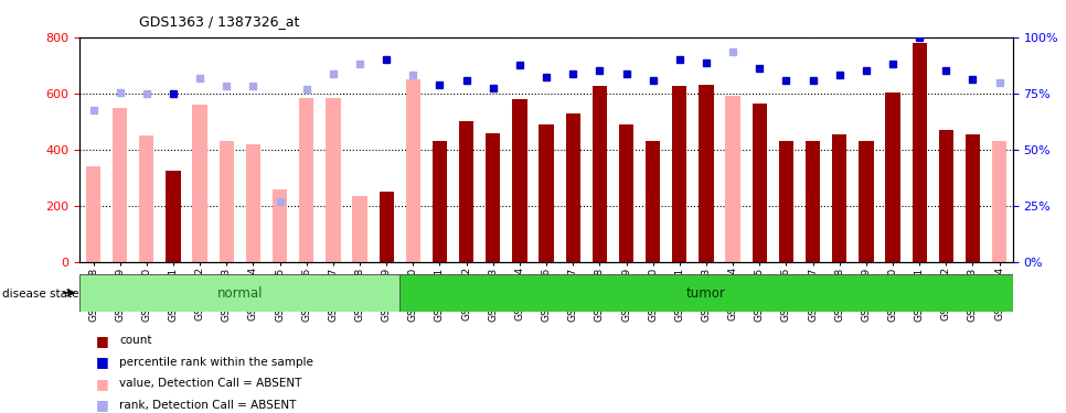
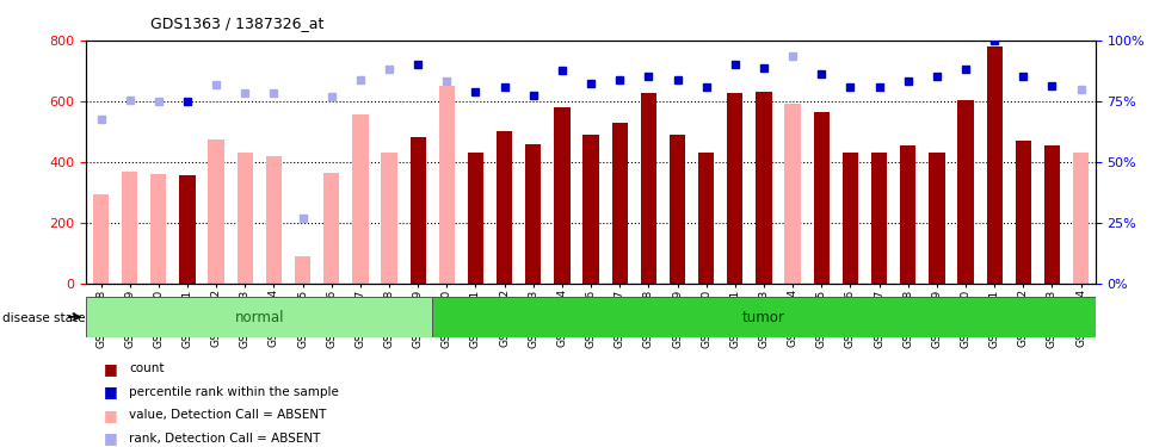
GSM33158: 340 -> 295
GSM33159: 550 -> 370
GSM33160: 450 -> 360
GSM33161: 325 -> 355
GSM33162: 560 -> 475
GSM33165: 260 -> 90
GSM33166: 585 -> 365
GSM33167: 585 -> 555
GSM33168: 235 -> 430
GSM33169: 250 -> 480
